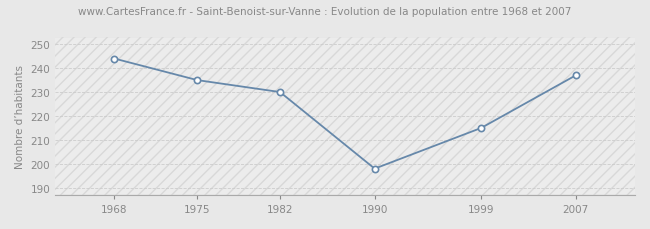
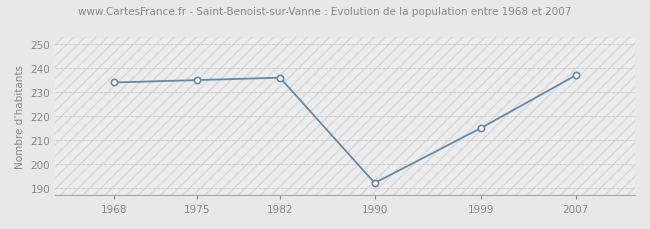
1968: 244 -> 234
1982: 230 -> 236
1990: 198 -> 192
